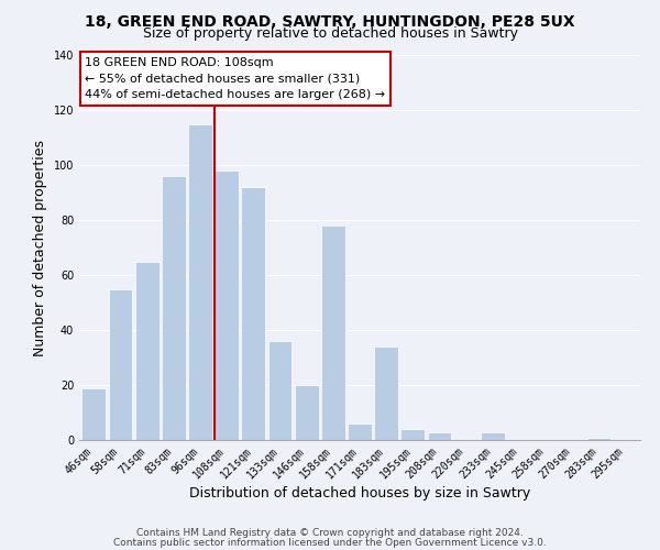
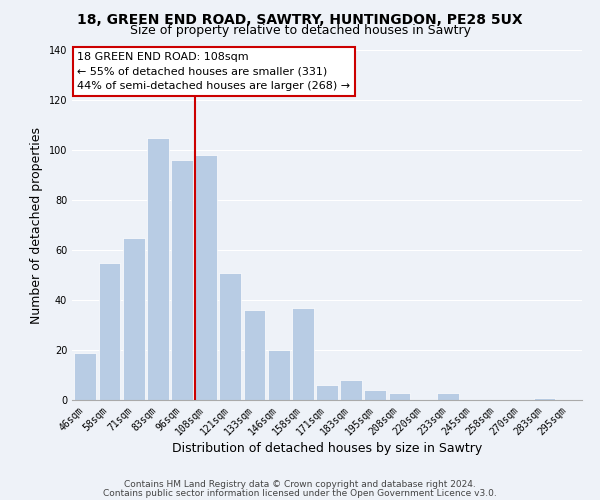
83sqm: 96 -> 105
96sqm: 115 -> 96
121sqm: 92 -> 51
158sqm: 78 -> 37
183sqm: 34 -> 8
